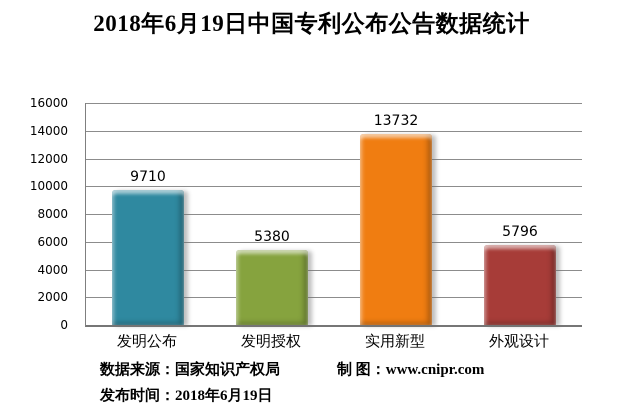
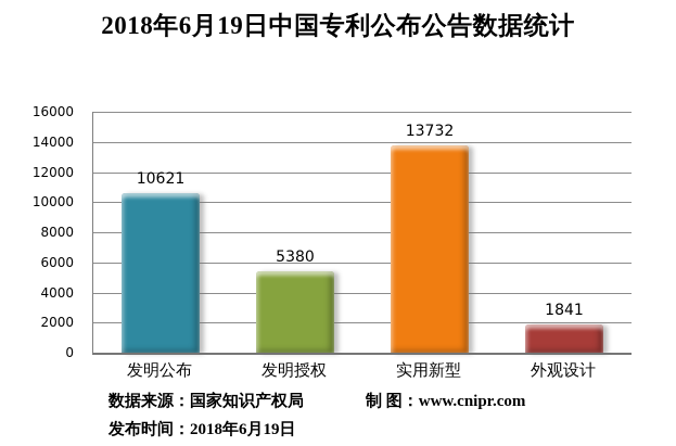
发明公布: 9710 -> 10621
外观设计: 5796 -> 1841
